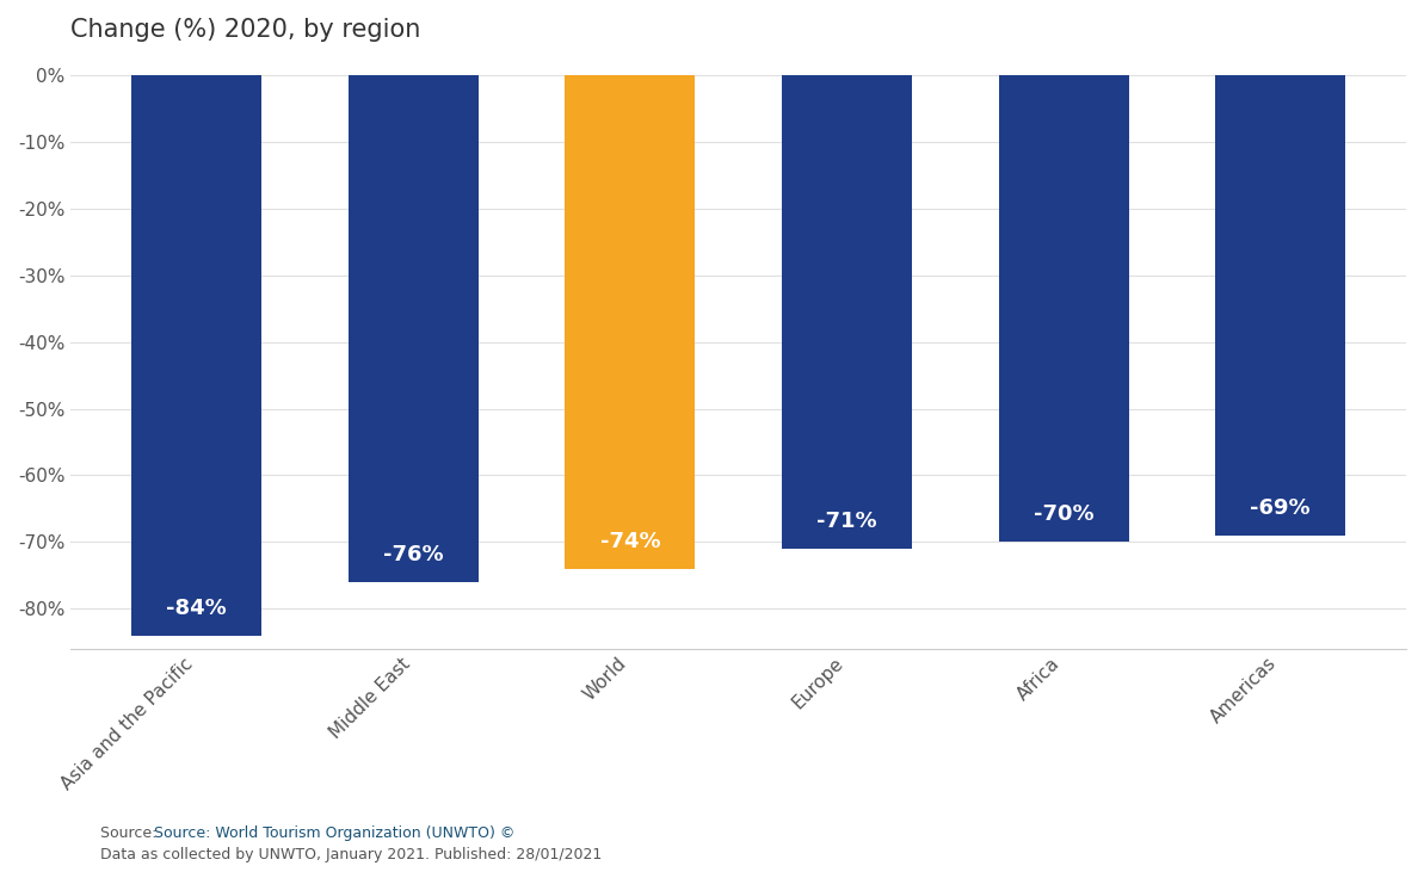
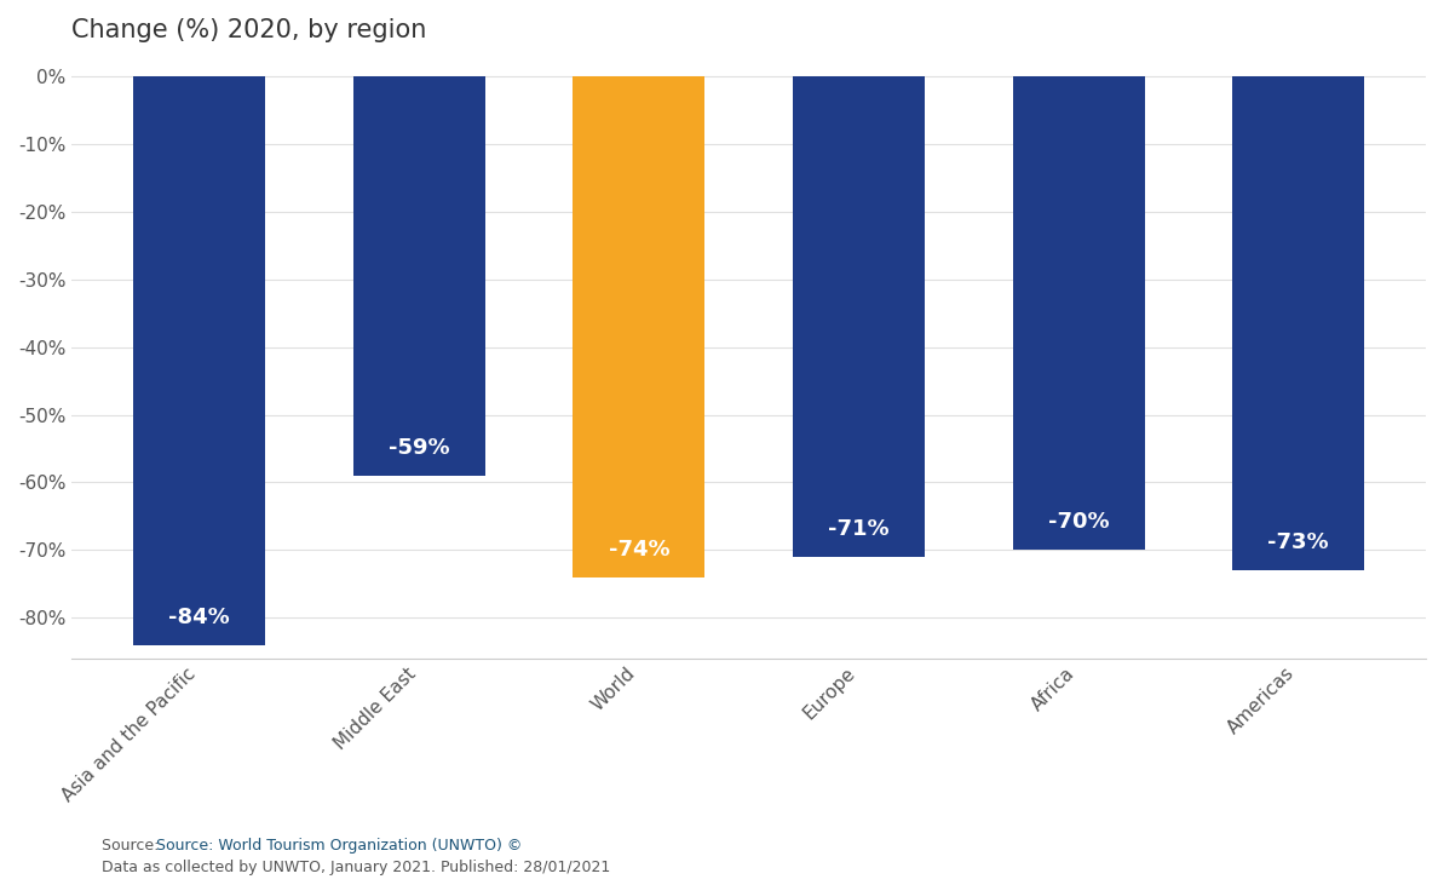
Middle East: -76% -> -59%
Americas: -69% -> -73%
